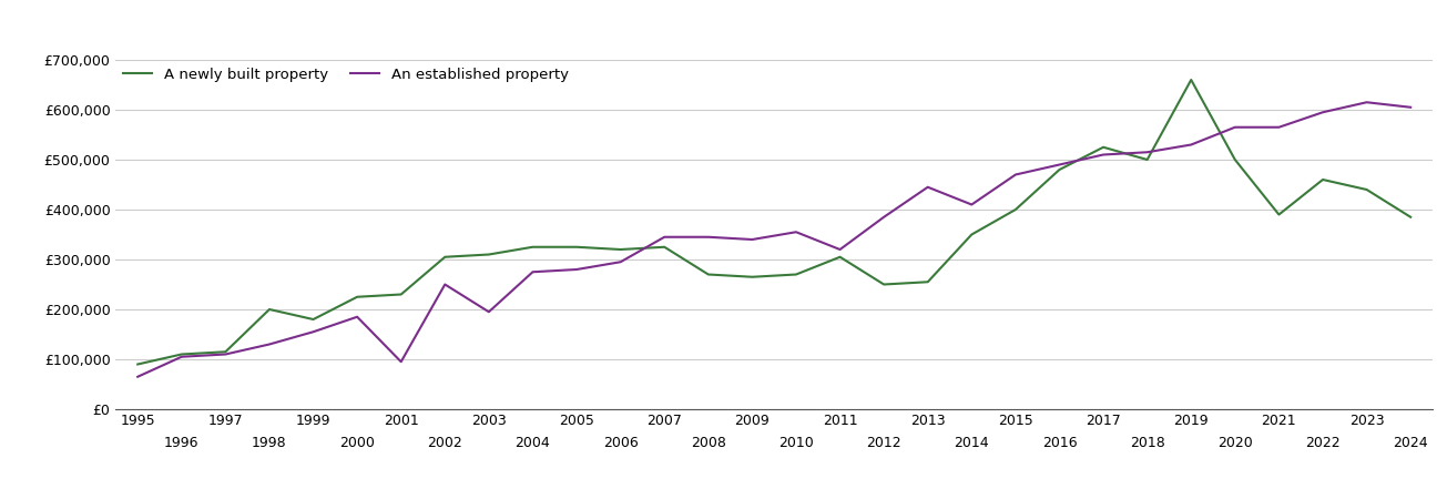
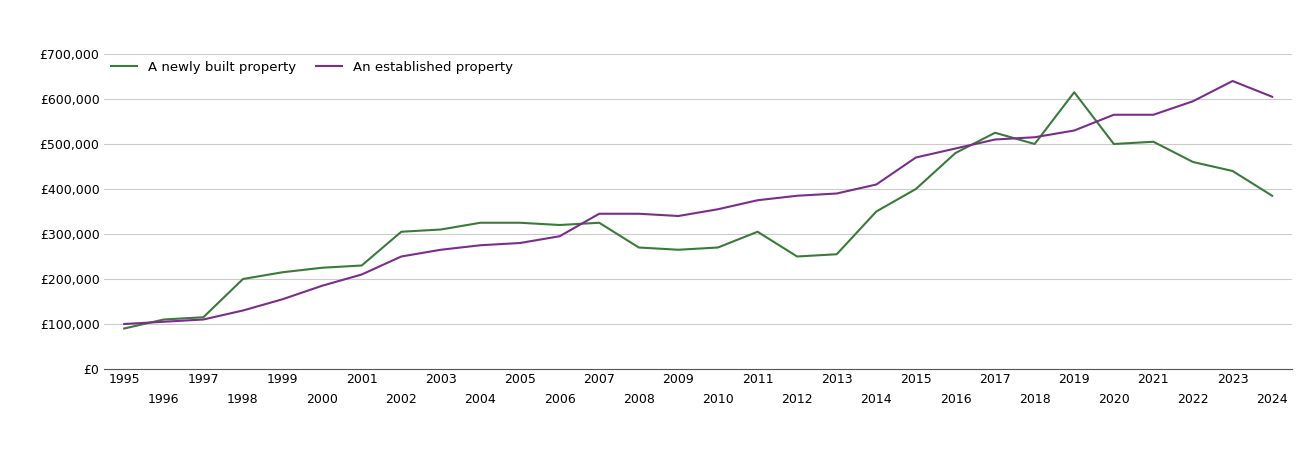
An established property/1995: £65,000 -> £100,000
A newly built property/1999: £180,000 -> £215,000
An established property/2001: £95,000 -> £210,000
An established property/2003: £195,000 -> £265,000
An established property/2011: £320,000 -> £375,000
An established property/2013: £445,000 -> £390,000
A newly built property/2019: £660,000 -> £615,000
A newly built property/2021: £390,000 -> £505,000
An established property/2023: £615,000 -> £640,000
